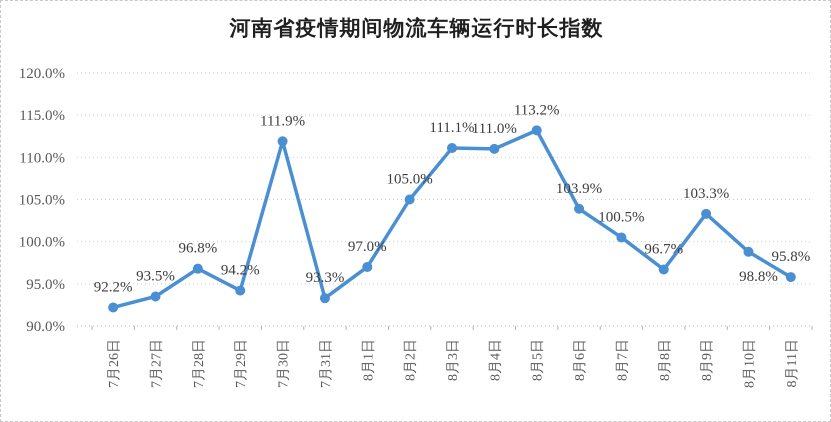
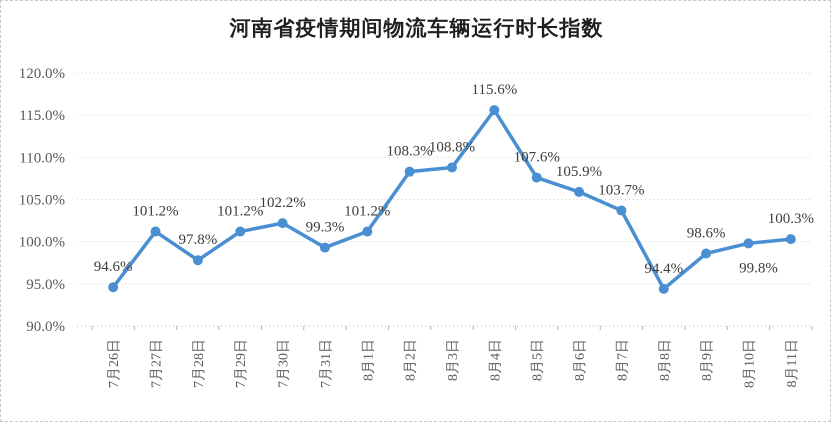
7月26日: 92.2% -> 94.6%
7月27日: 93.5% -> 101.2%
7月28日: 96.8% -> 97.8%
7月29日: 94.2% -> 101.2%
7月30日: 111.9% -> 102.2%
7月31日: 93.3% -> 99.3%
8月1日: 97.0% -> 101.2%
8月2日: 105.0% -> 108.3%
8月3日: 111.1% -> 108.8%
8月4日: 111.0% -> 115.6%
8月5日: 113.2% -> 107.6%
8月6日: 103.9% -> 105.9%
8月7日: 100.5% -> 103.7%
8月8日: 96.7% -> 94.4%
8月9日: 103.3% -> 98.6%
8月10日: 98.8% -> 99.8%
8月11日: 95.8% -> 100.3%
